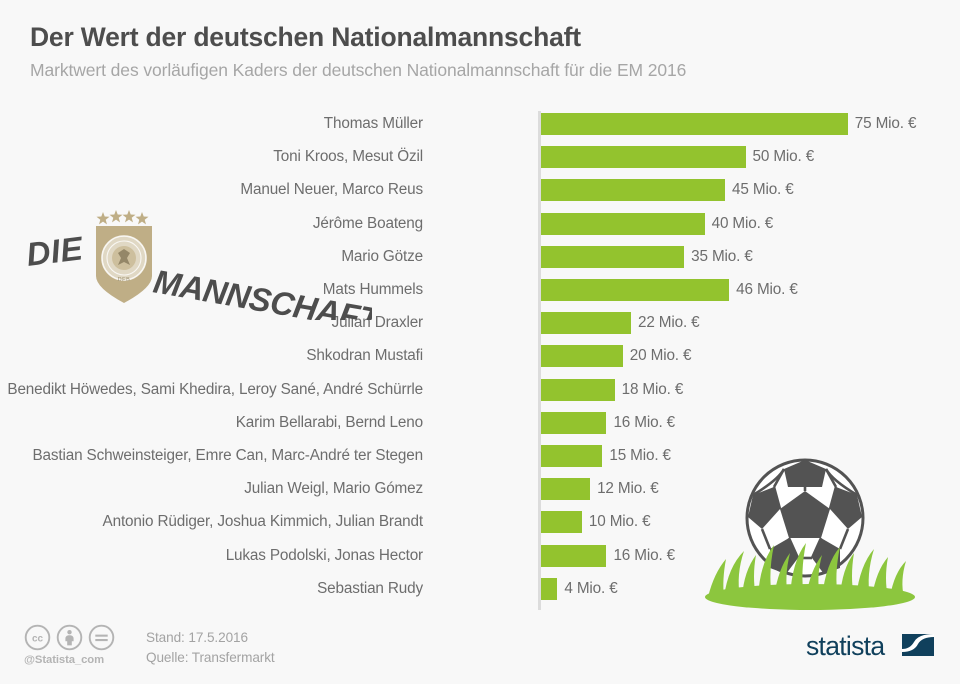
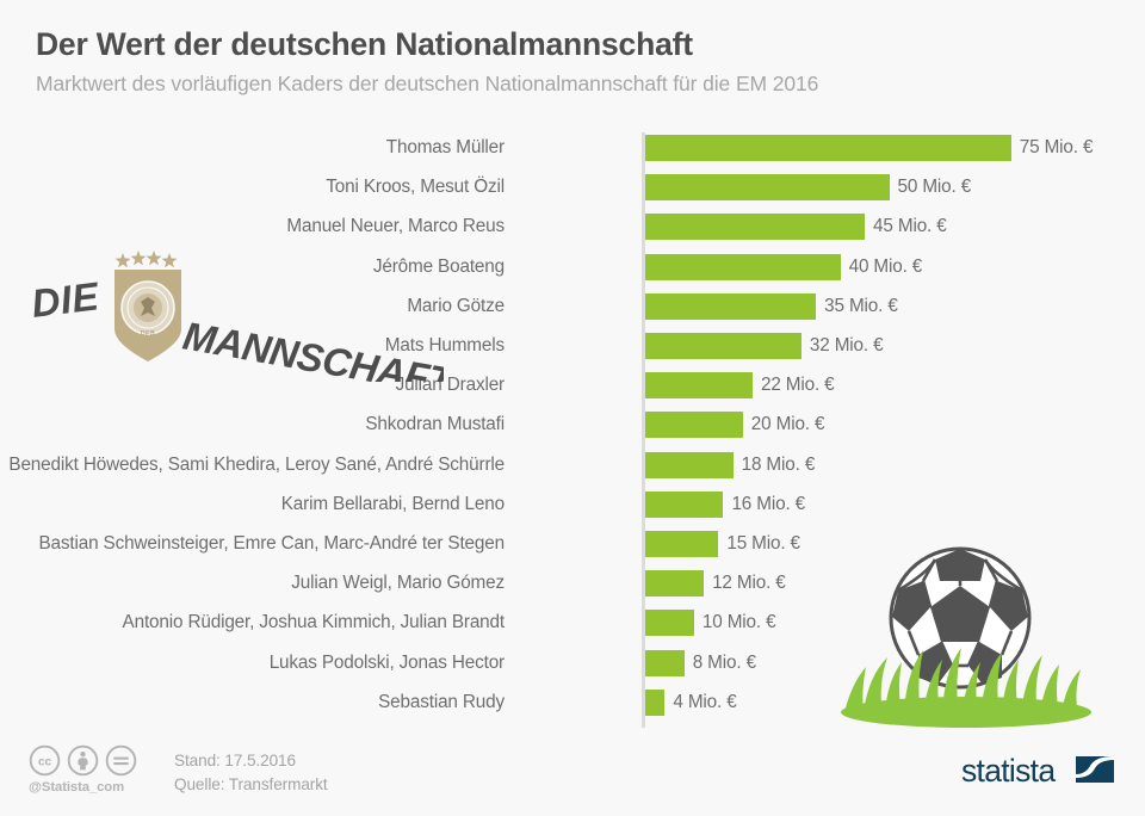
Mats Hummels: 46 -> 32
Lukas Podolski, Jonas Hector: 16 -> 8
